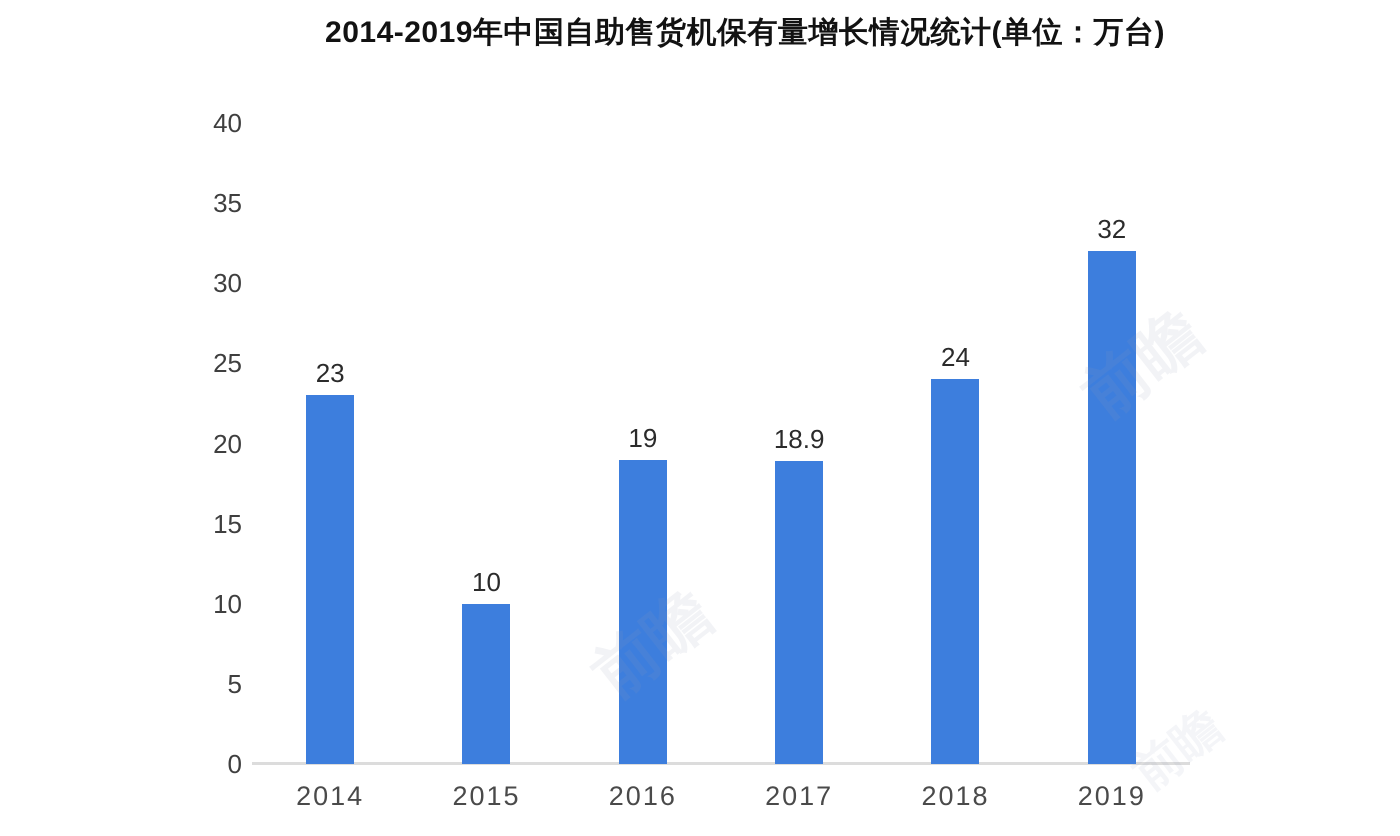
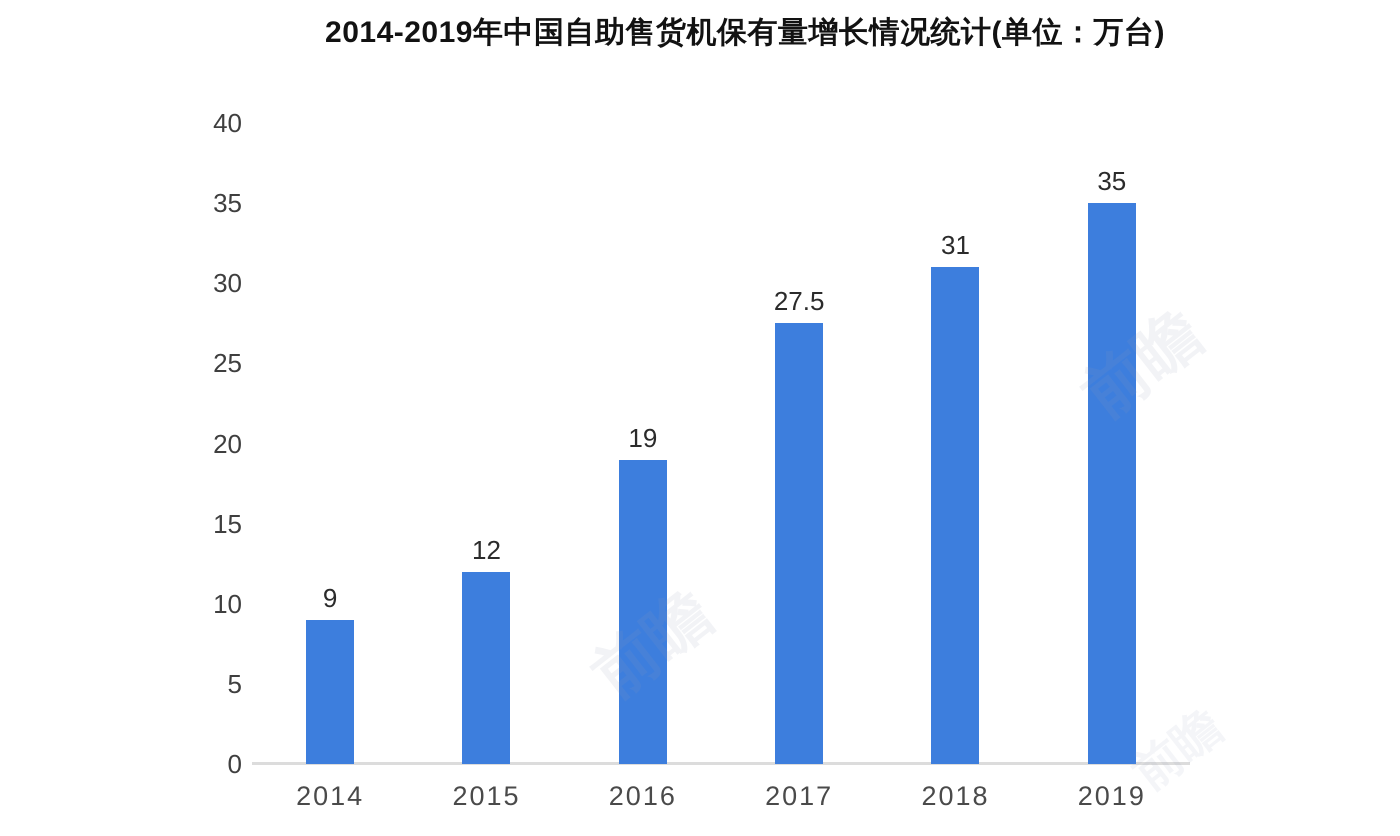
2014: 23 -> 9
2015: 10 -> 12
2017: 18.9 -> 27.5
2018: 24 -> 31
2019: 32 -> 35
